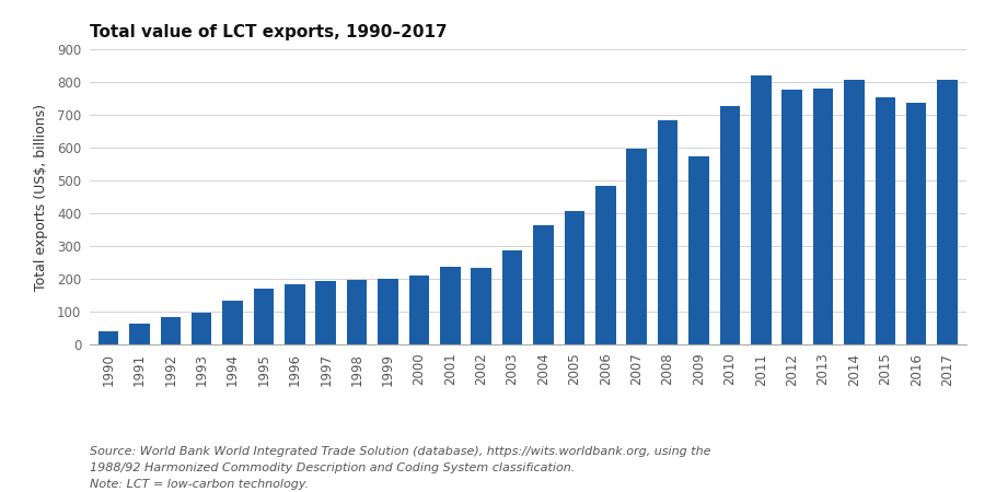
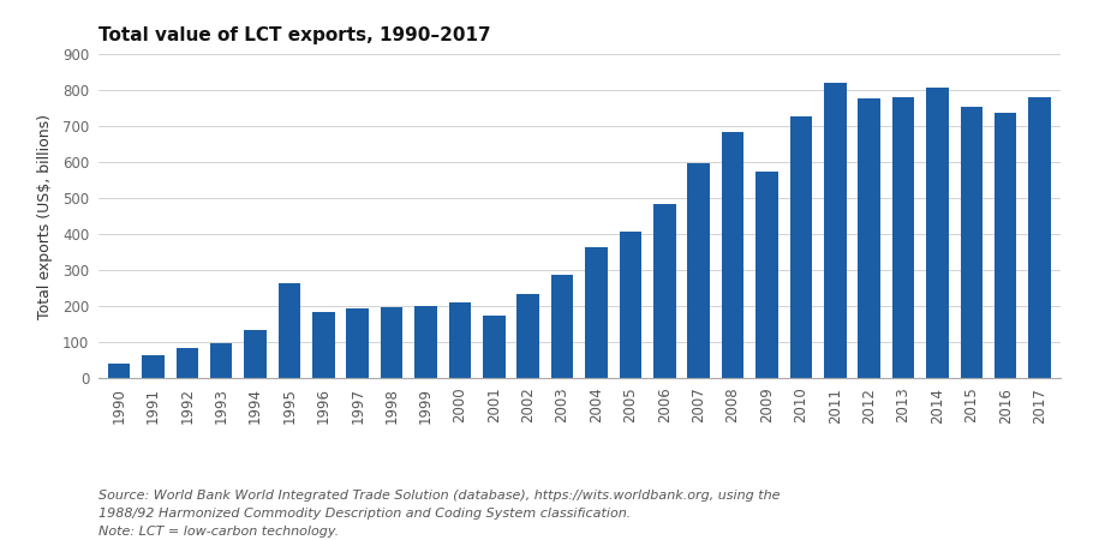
1995: 170 -> 265
2001: 238 -> 175
2017: 808 -> 780
